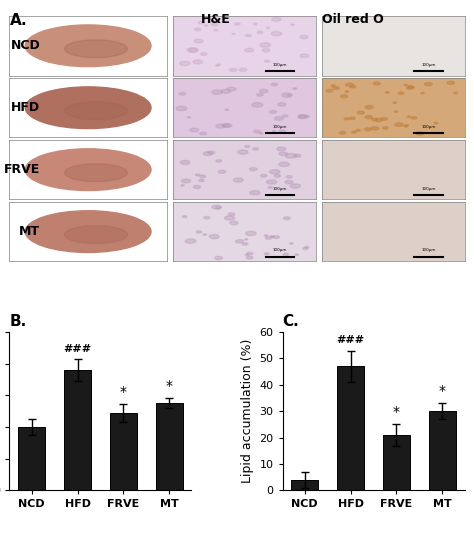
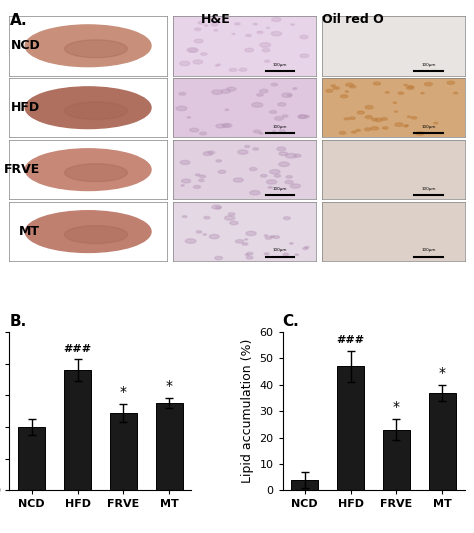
C./FRVE: 21 -> 23
C./MT: 30 -> 37
